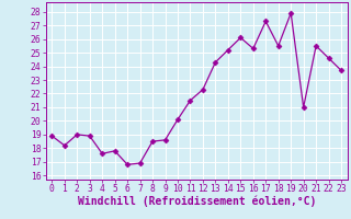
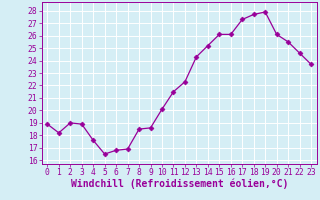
5: 17.8 -> 16.5
16: 25.3 -> 26.1
18: 25.5 -> 27.7
20: 21.0 -> 26.1
